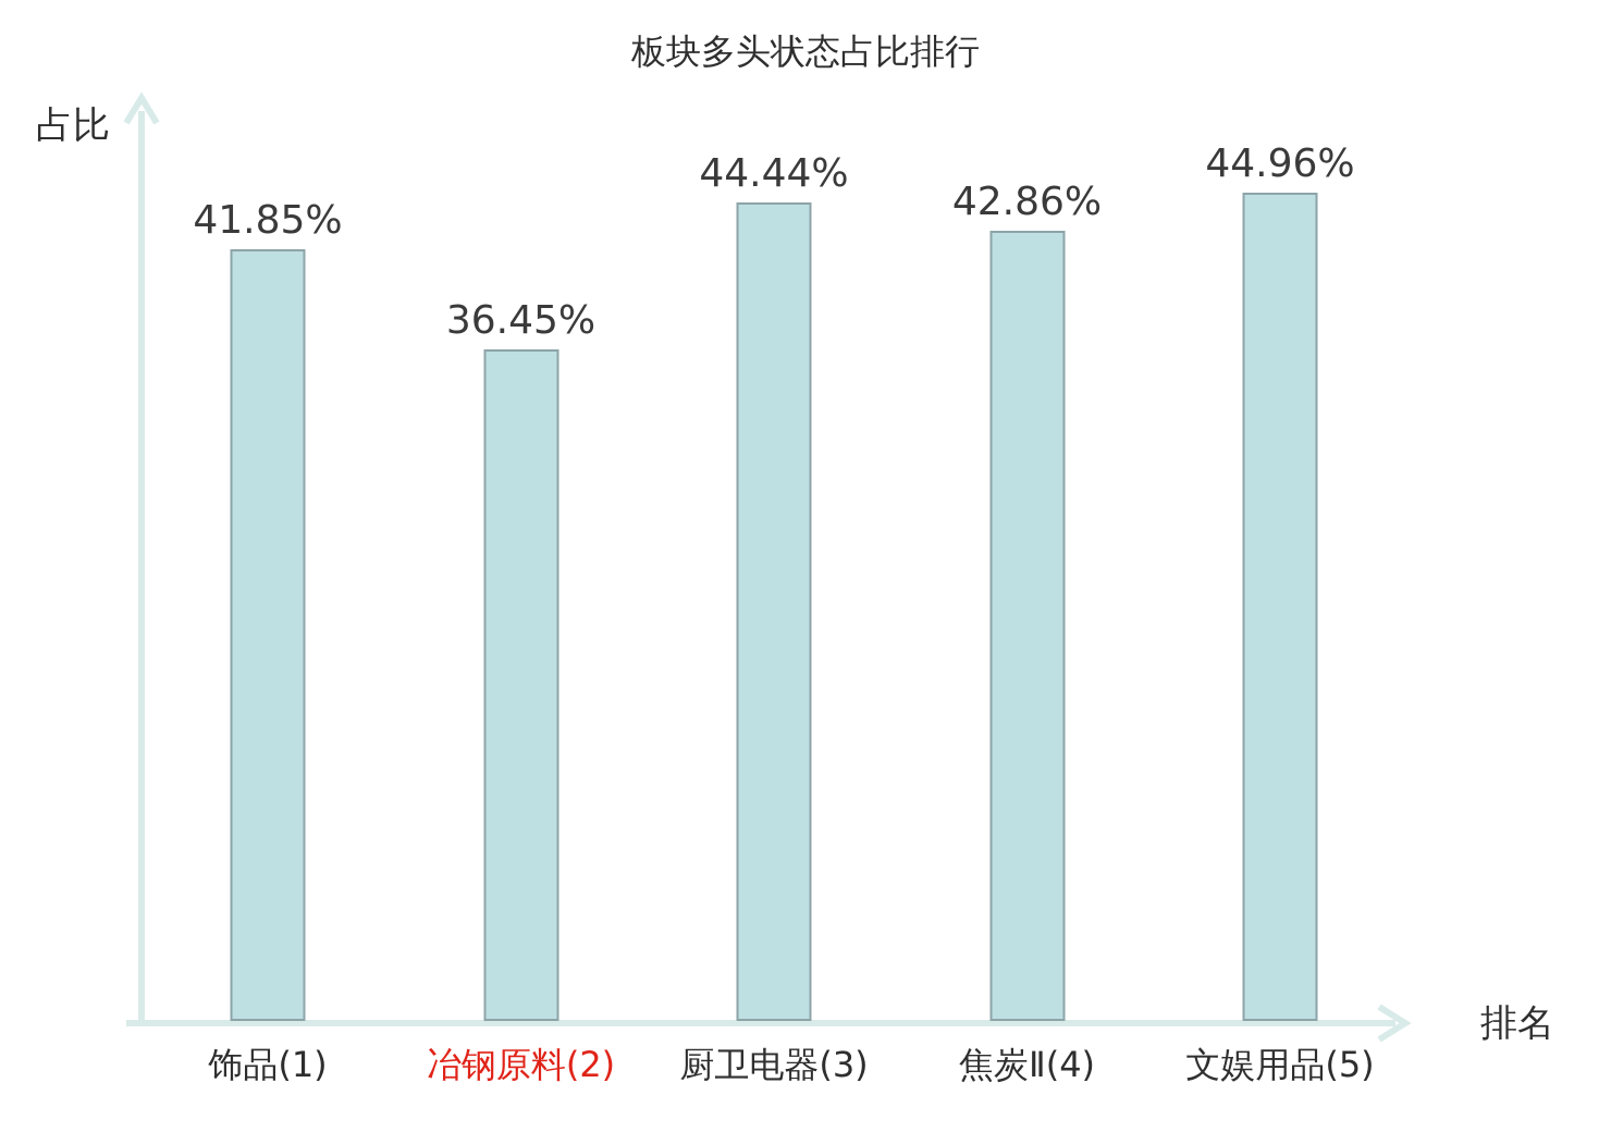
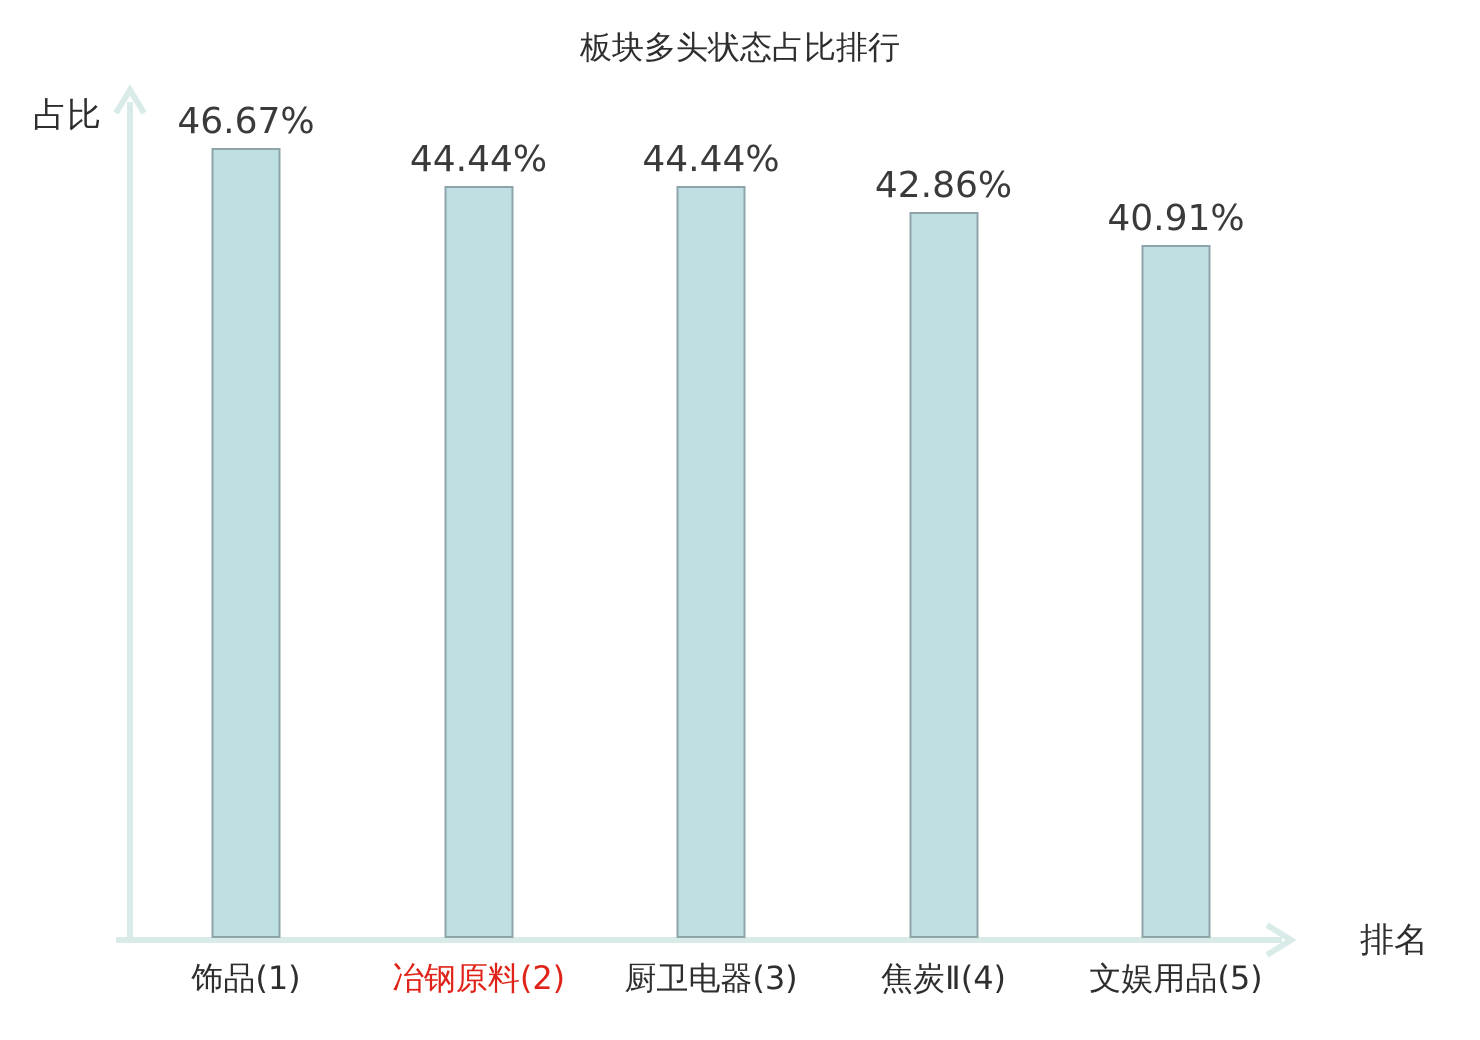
饰品(1): 41.85% -> 46.67%
冶钢原料(2): 36.45% -> 44.44%
文娱用品(5): 44.96% -> 40.91%
